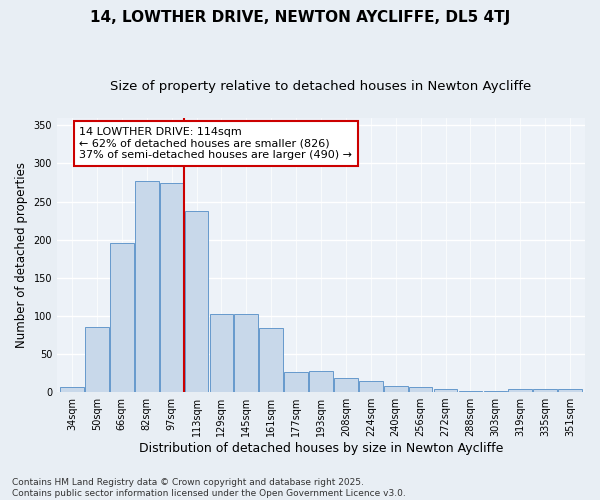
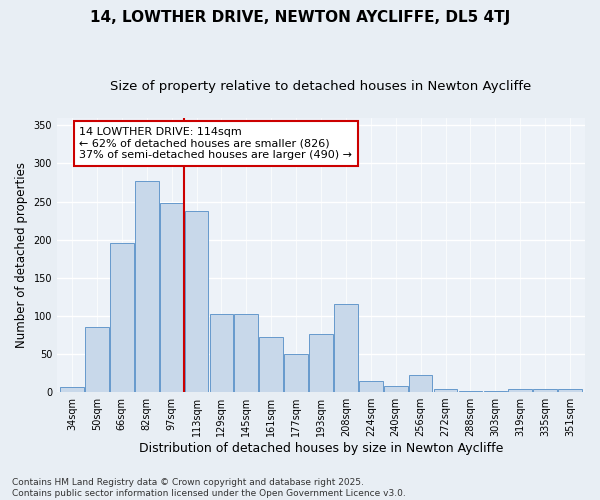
97sqm: 275 -> 248
161sqm: 84 -> 72
177sqm: 27 -> 50
193sqm: 28 -> 76
208sqm: 18 -> 116
256sqm: 7 -> 22
